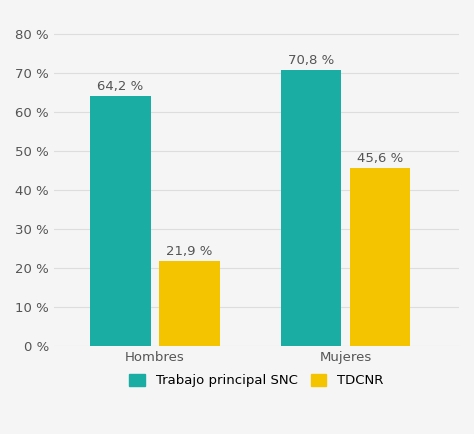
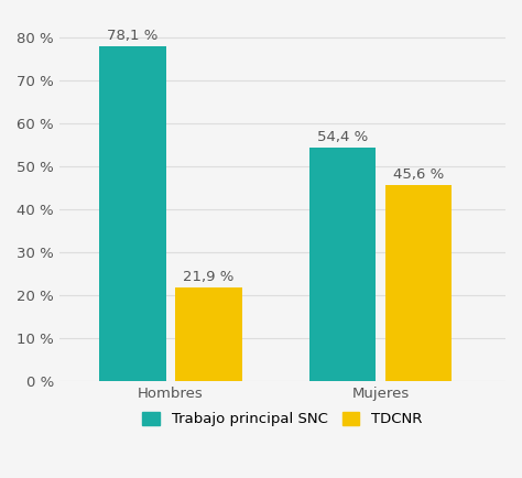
Trabajo principal SNC/Hombres: 64,2 -> 78,1
Trabajo principal SNC/Mujeres: 70,8 -> 54,4
